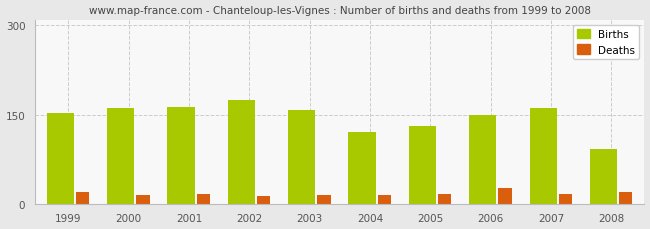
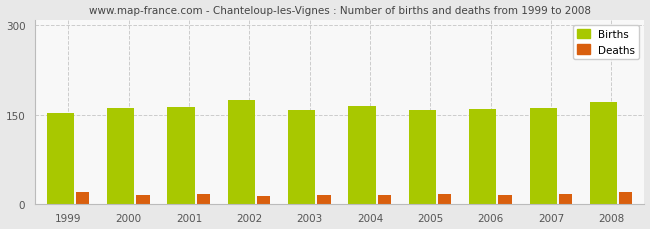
Births/2004: 120 -> 164
Births/2005: 130 -> 157
Births/2006: 150 -> 160
Deaths/2006: 26 -> 14
Births/2008: 92 -> 171
